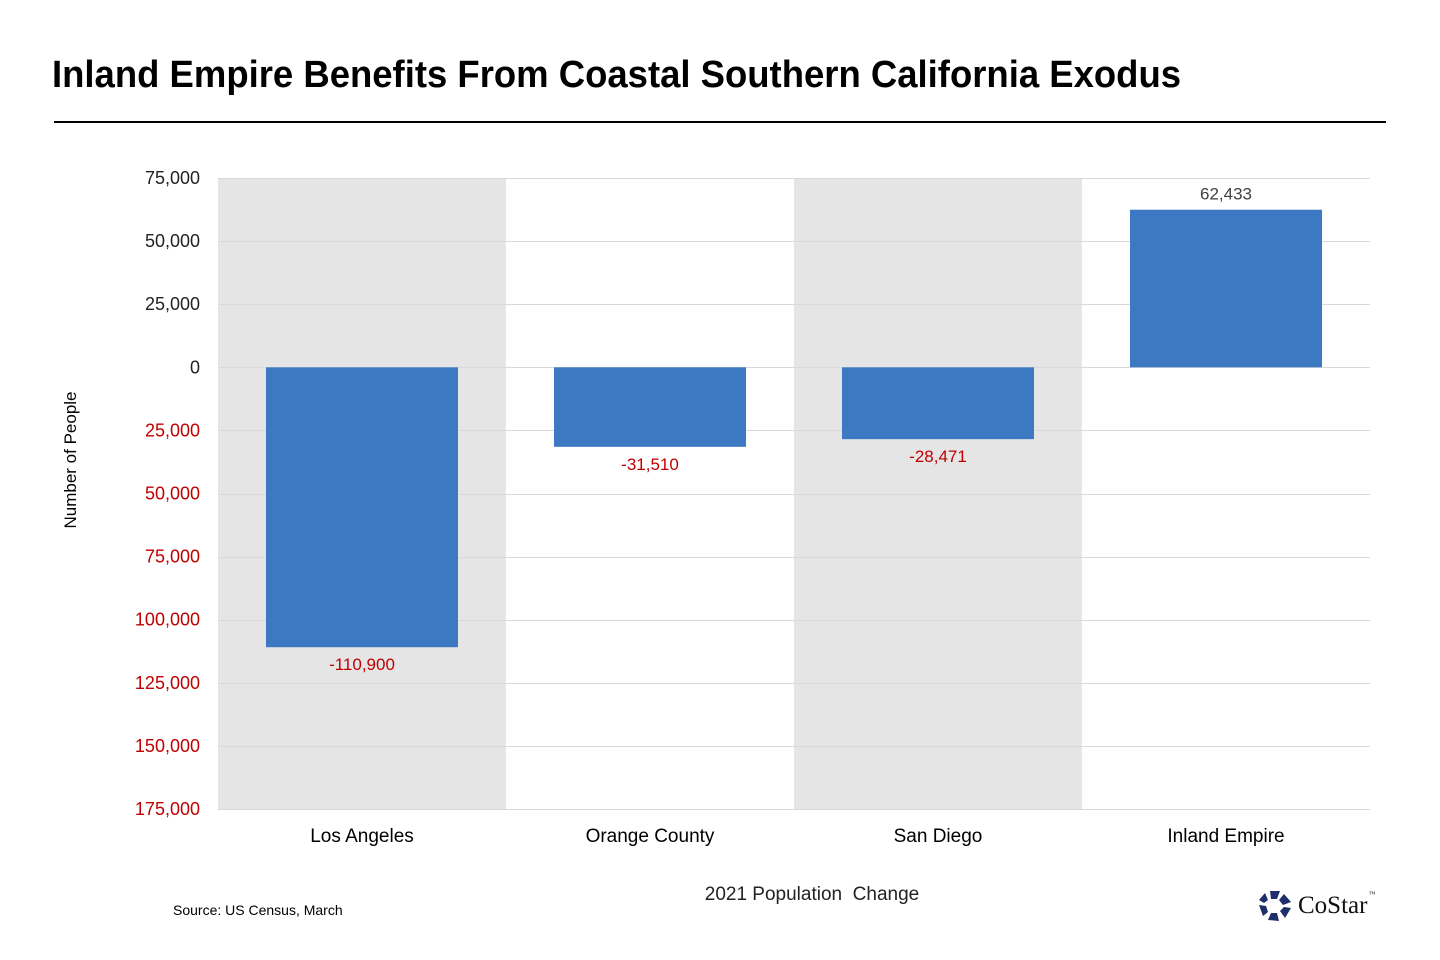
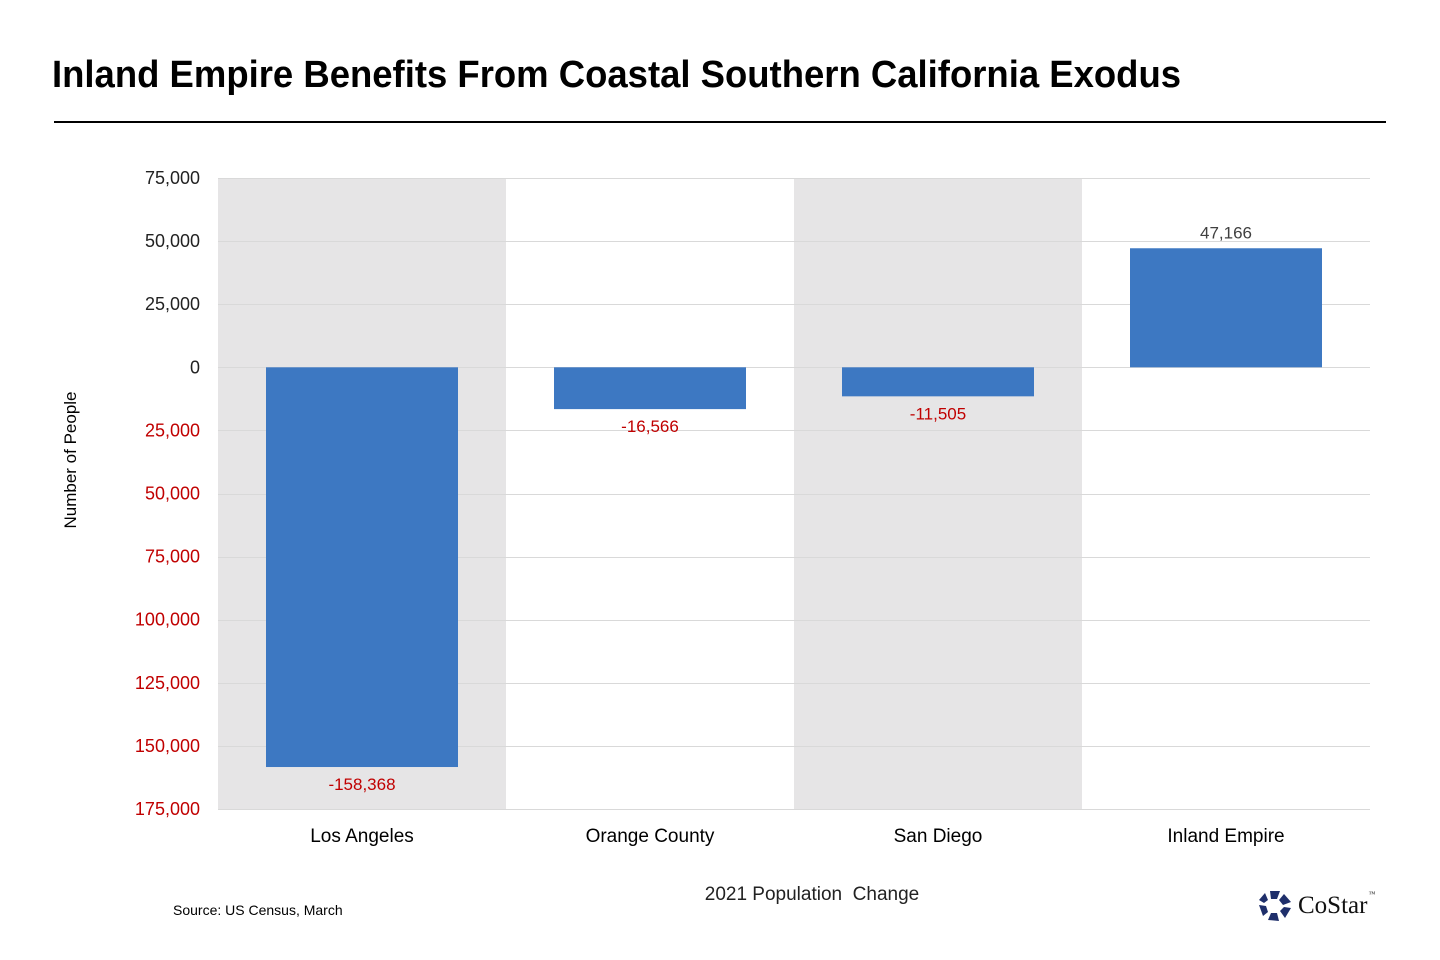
Los Angeles: -110,900 -> -158,368
Orange County: -31,510 -> -16,566
San Diego: -28,471 -> -11,505
Inland Empire: 62,433 -> 47,166
